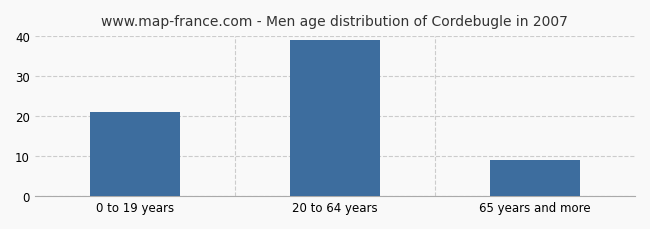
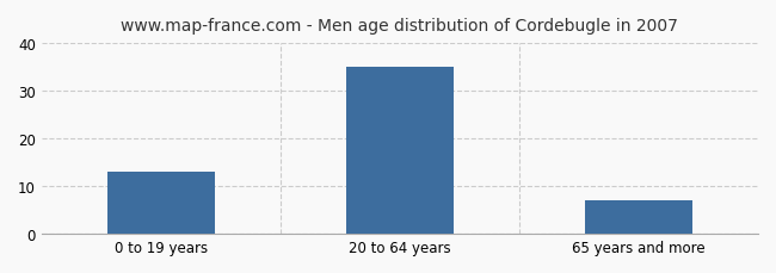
0 to 19 years: 21 -> 13
20 to 64 years: 39 -> 35
65 years and more: 9 -> 7
